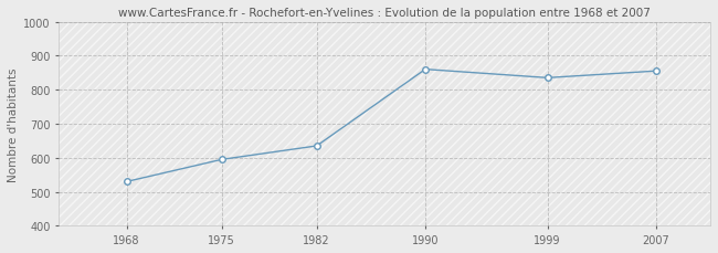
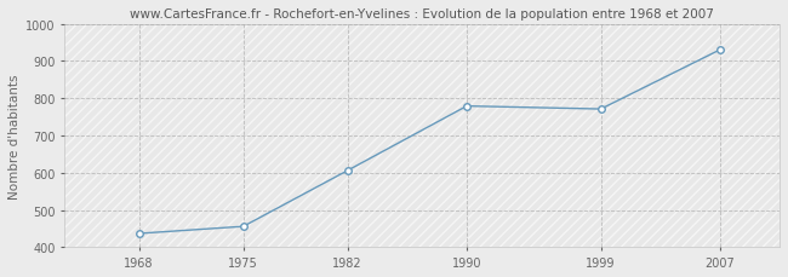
1968: 530 -> 437
1975: 595 -> 456
1982: 635 -> 606
1990: 860 -> 779
1999: 835 -> 771
2007: 855 -> 930
